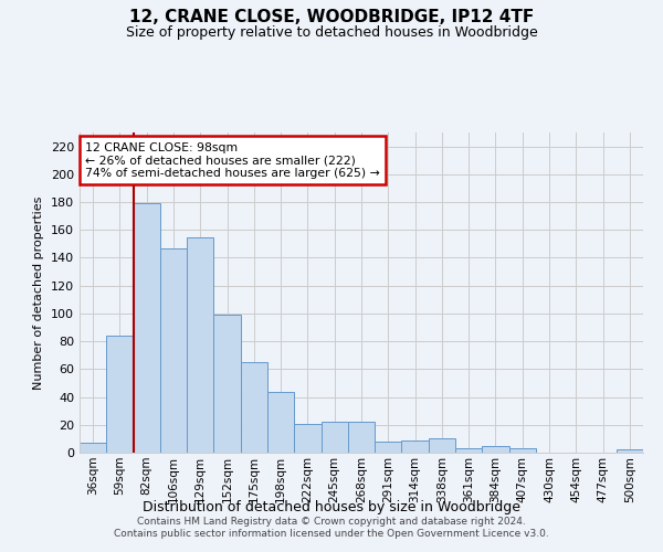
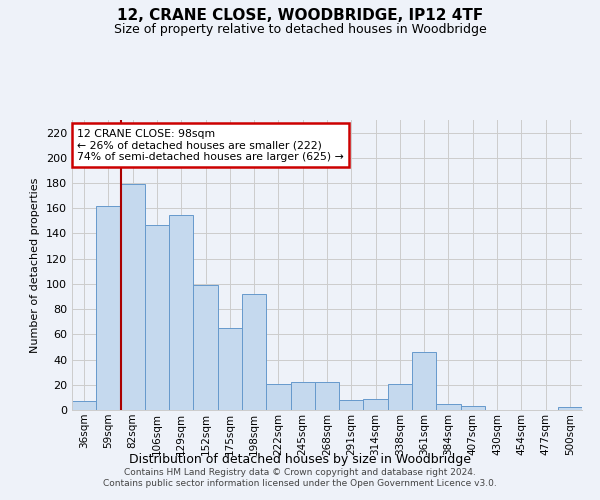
59sqm: 84 -> 162
198sqm: 44 -> 92
338sqm: 10 -> 21
361sqm: 3 -> 46
